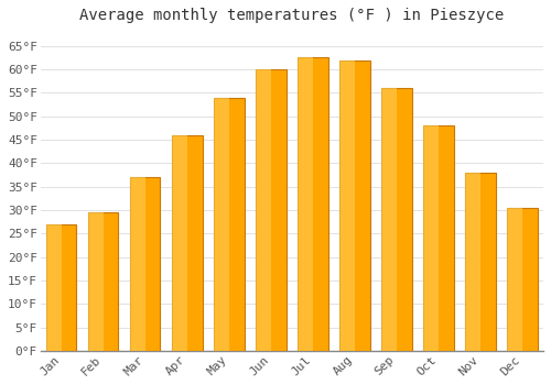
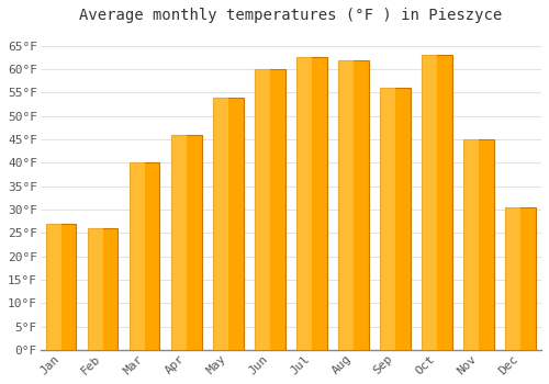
Feb: 29.5°F -> 26.0°F
Mar: 37.0°F -> 40.0°F
Oct: 48.0°F -> 63.0°F
Nov: 38.0°F -> 45.0°F
